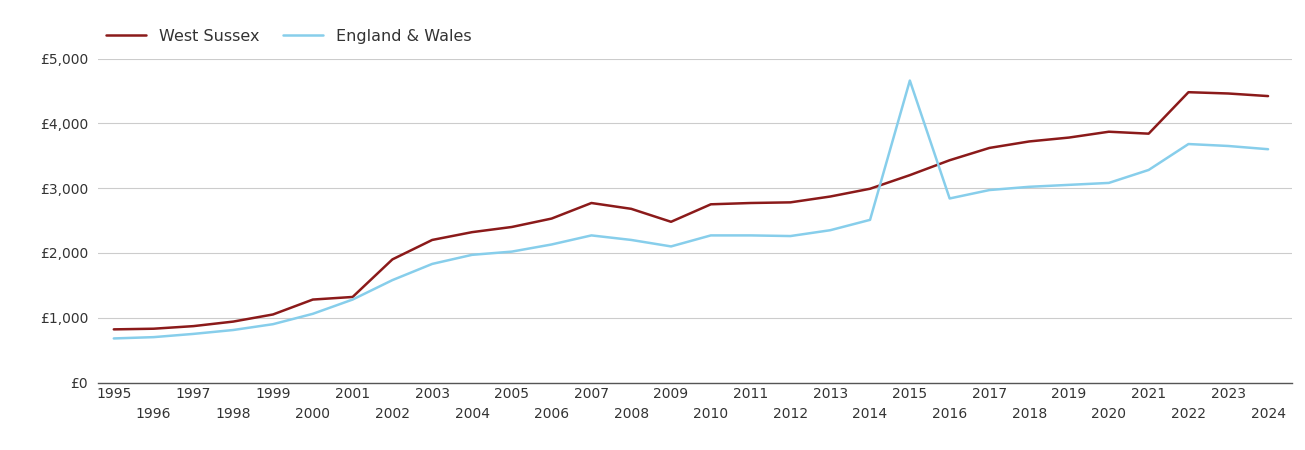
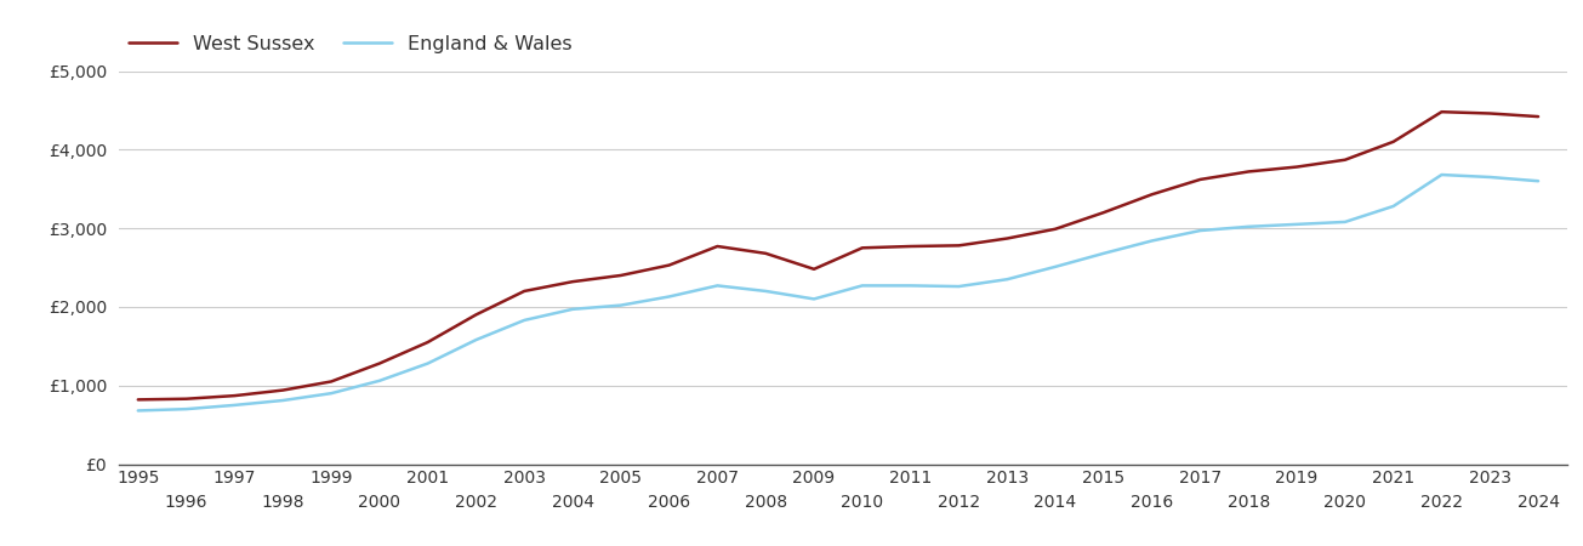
West Sussex/2001: £1,320 -> £1,550
England & Wales/2015: £4,660 -> £2,680
West Sussex/2021: £3,840 -> £4,100
